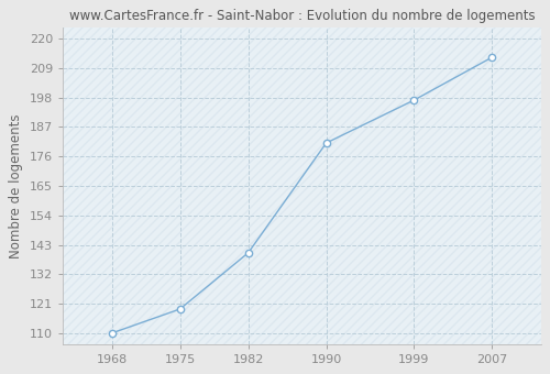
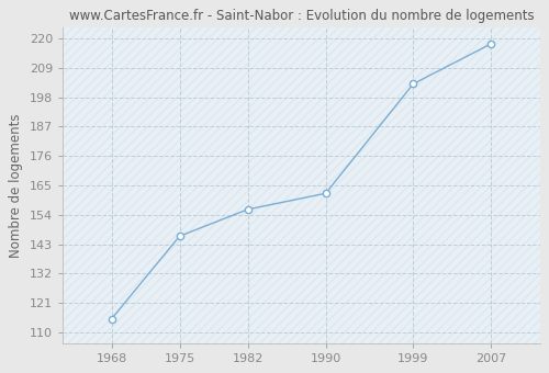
1968: 110 -> 115
1975: 119 -> 146
1982: 140 -> 156
1990: 181 -> 162
1999: 197 -> 203
2007: 213 -> 218
